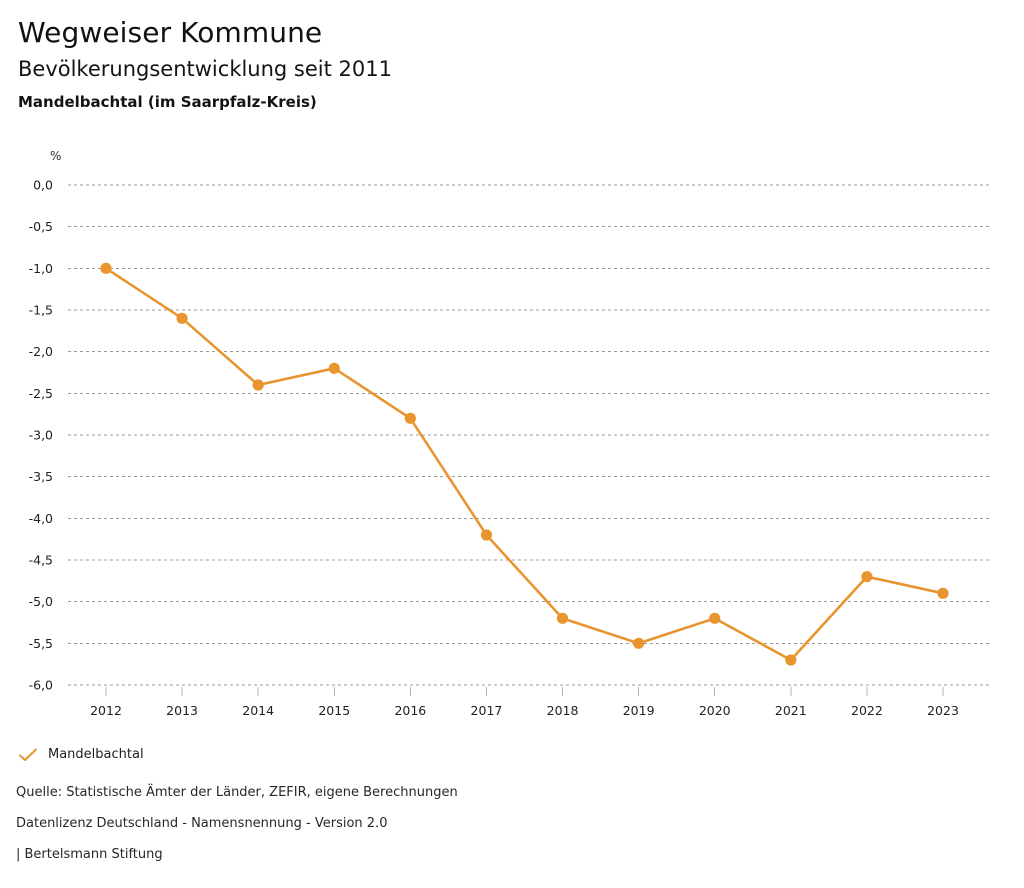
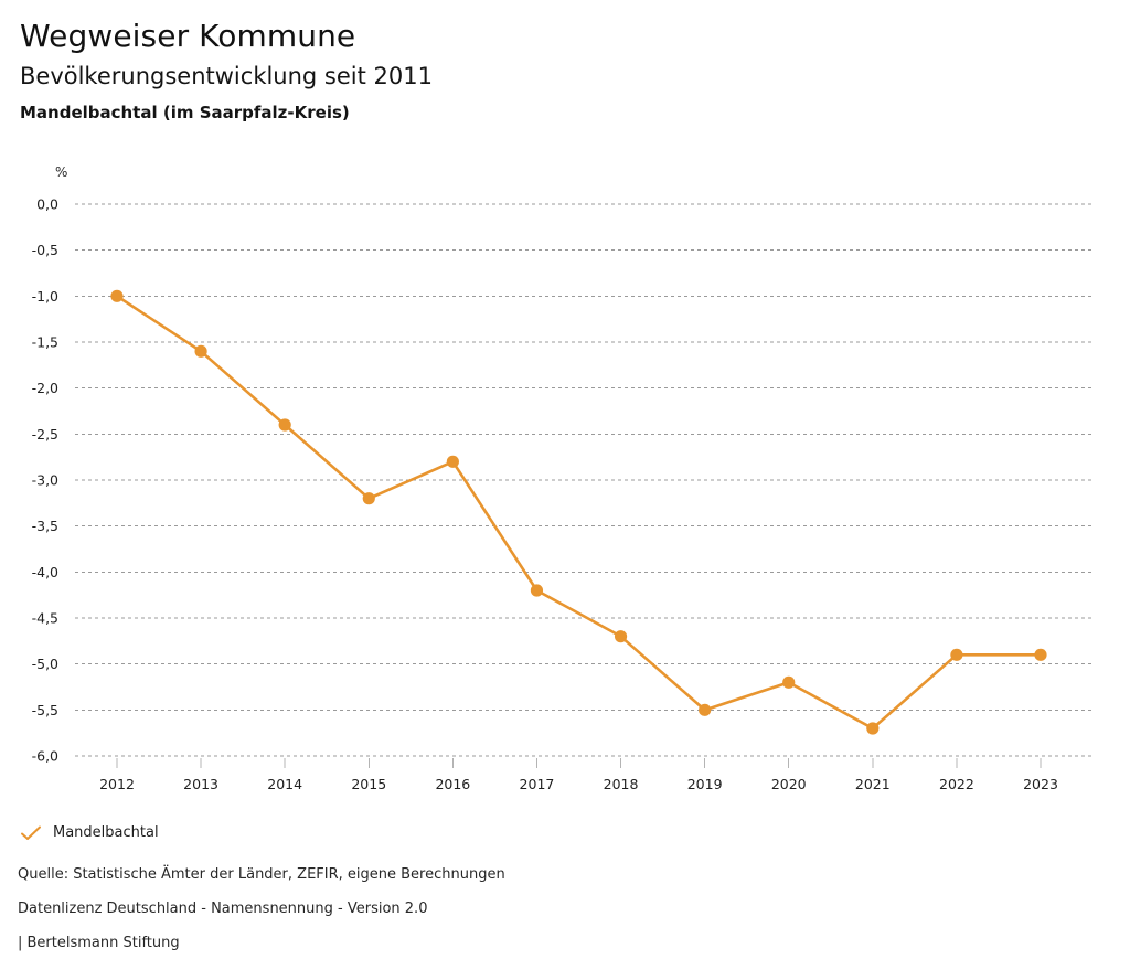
2015: -2,2 -> -3,2
2018: -5,2 -> -4,7
2022: -4,7 -> -4,9
